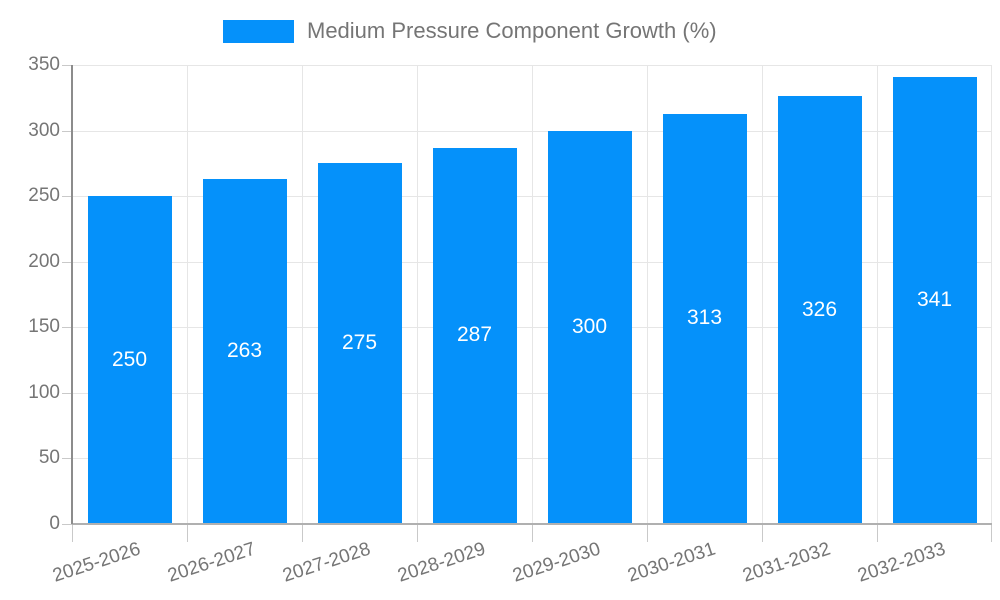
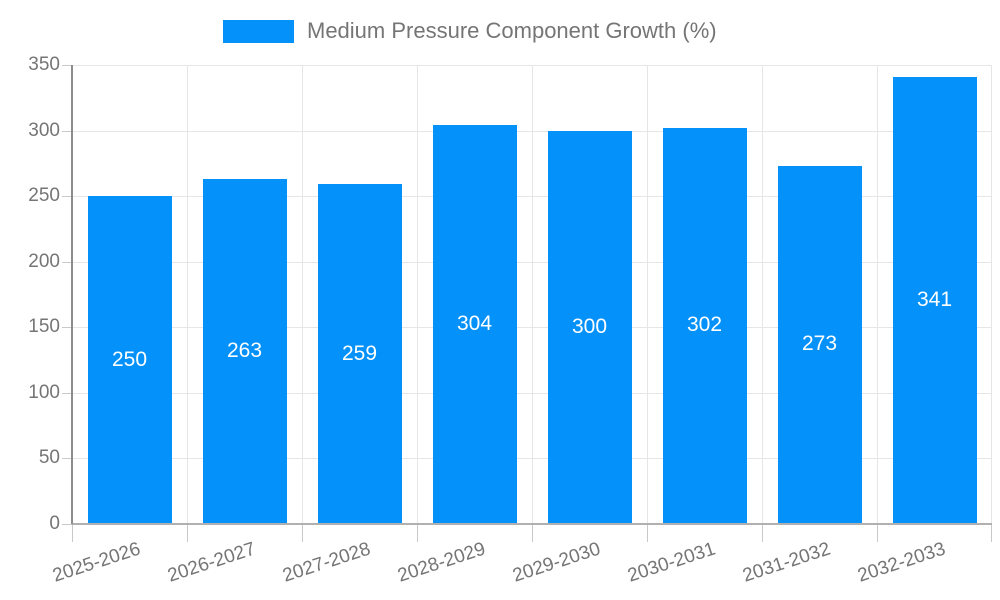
2027-2028: 275 -> 259
2028-2029: 287 -> 304
2030-2031: 313 -> 302
2031-2032: 326 -> 273
